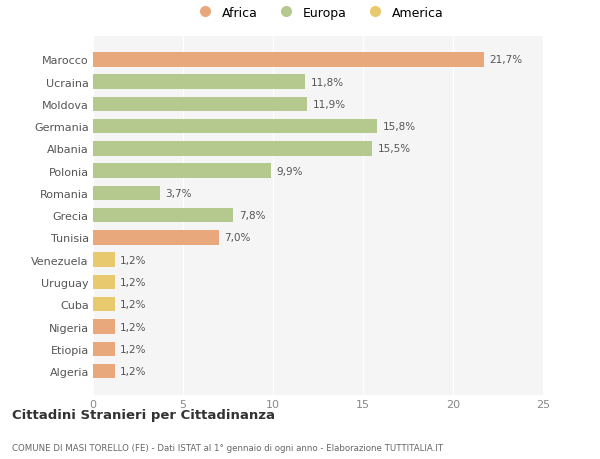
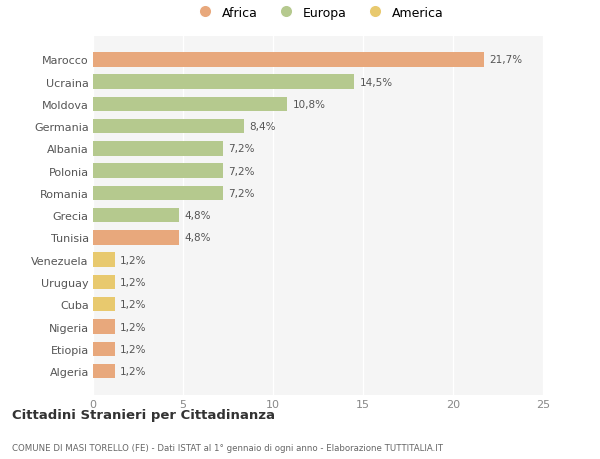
Ucraina: 11,8% -> 14,5%
Moldova: 11,9% -> 10,8%
Germania: 15,8% -> 8,4%
Albania: 15,5% -> 7,2%
Polonia: 9,9% -> 7,2%
Romania: 3,7% -> 7,2%
Grecia: 7,8% -> 4,8%
Tunisia: 7,0% -> 4,8%
